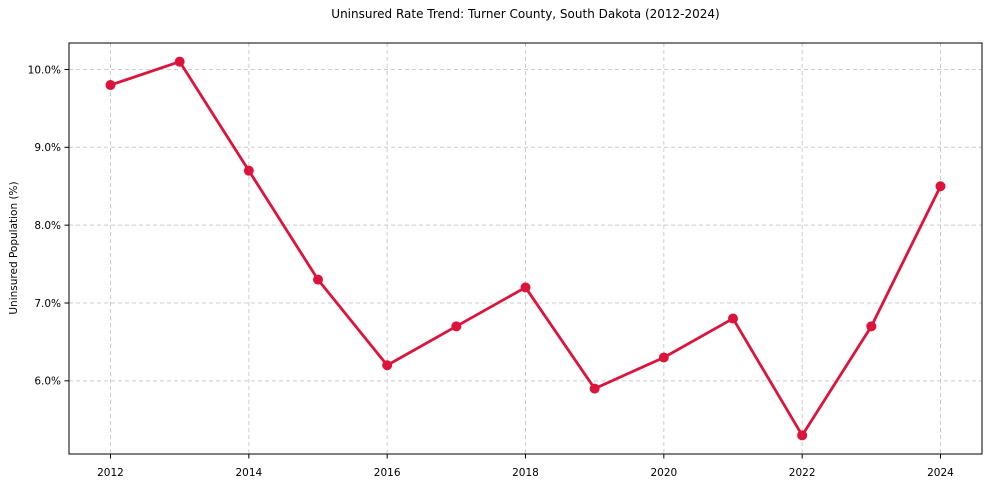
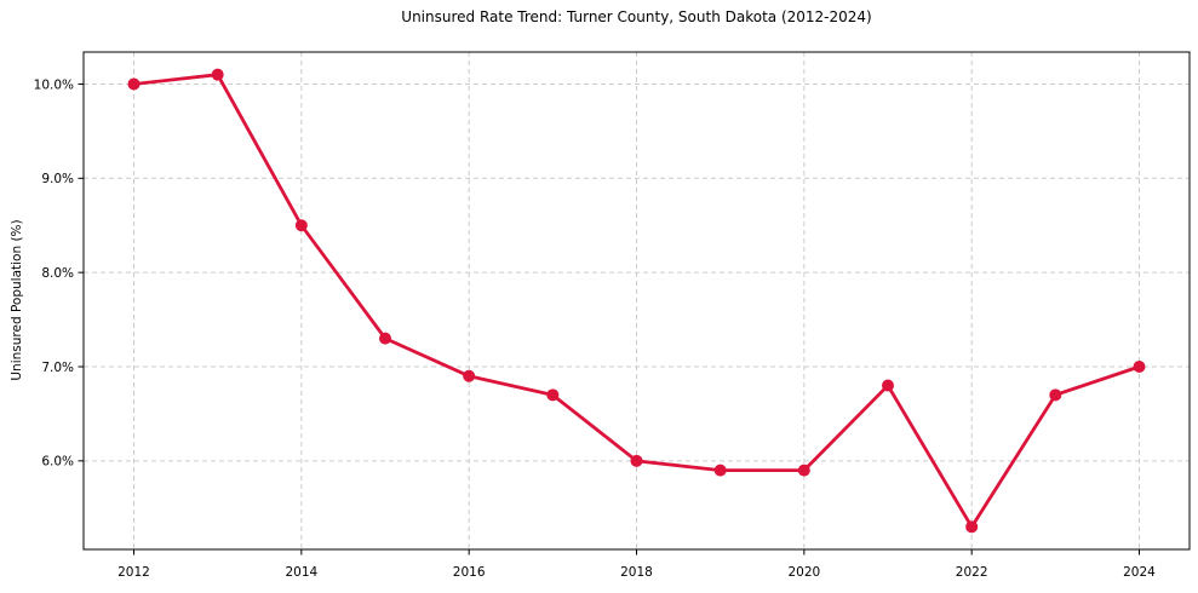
2012: 9.8% -> 10.0%
2014: 8.7% -> 8.5%
2016: 6.2% -> 6.9%
2018: 7.2% -> 6.0%
2020: 6.3% -> 5.9%
2024: 8.5% -> 7.0%
